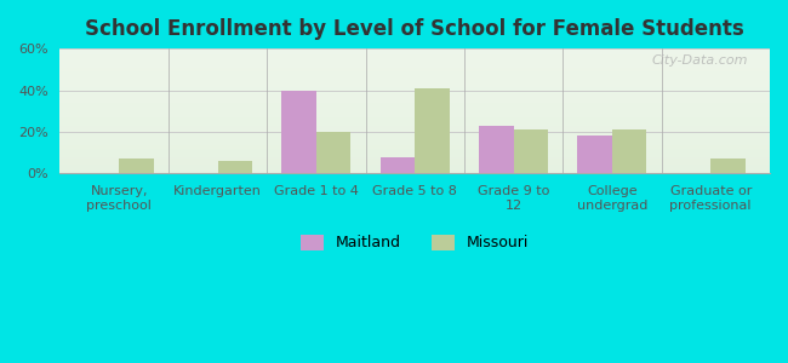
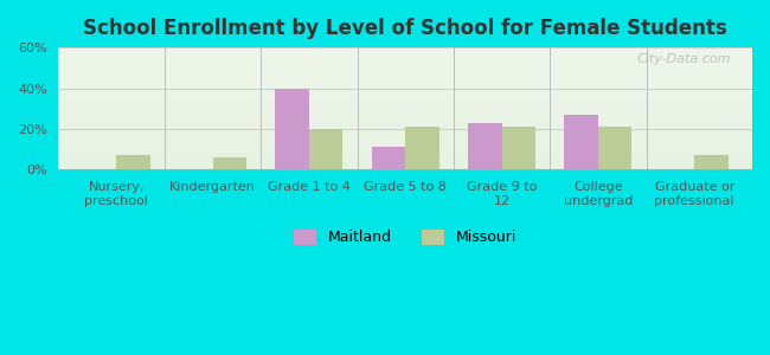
Maitland/Grade 5 to 8: 8% -> 11%
Missouri/Grade 5 to 8: 41% -> 21%
Maitland/College undergrad: 18% -> 27%
